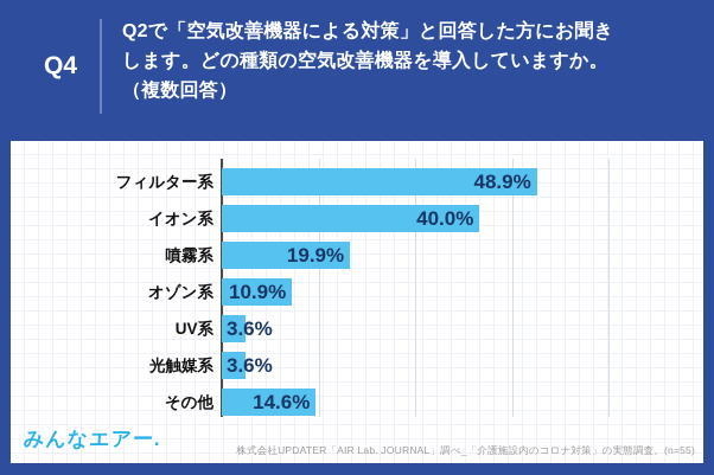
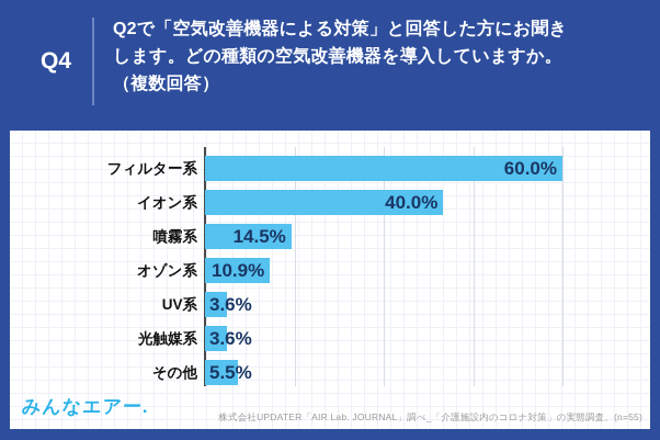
フィルター系: 48.9% -> 60.0%
噴霧系: 19.9% -> 14.5%
その他: 14.6% -> 5.5%
